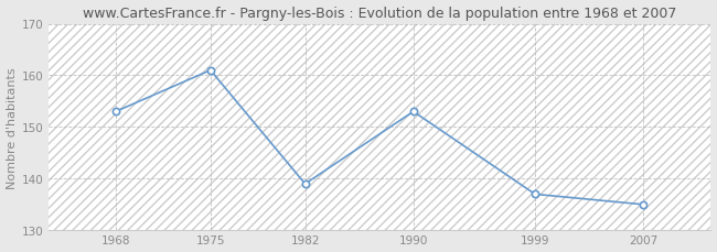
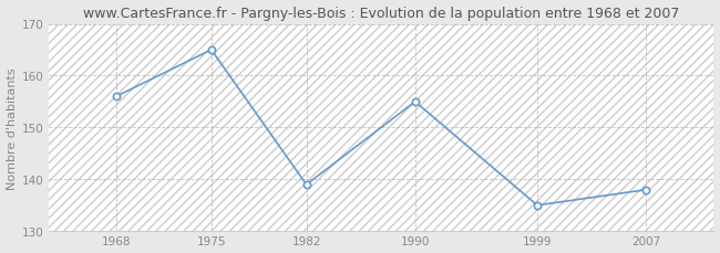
1968: 153 -> 156
1975: 161 -> 165
1990: 153 -> 155
1999: 137 -> 135
2007: 135 -> 138
